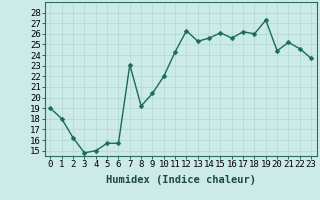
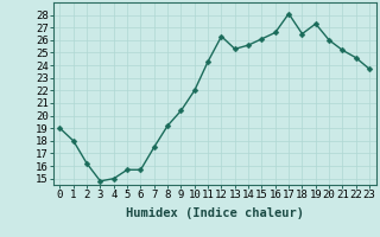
7: 23.1 -> 17.5
16: 25.6 -> 26.6
17: 26.2 -> 28.1
18: 26.0 -> 26.5
20: 24.4 -> 26.0
